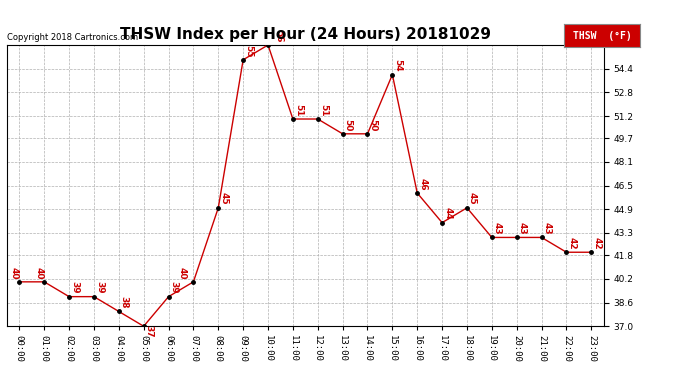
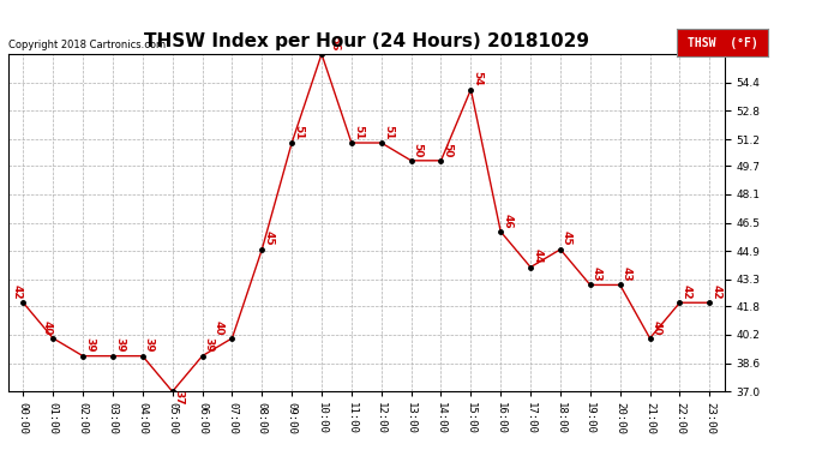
00:00: 40 -> 42
04:00: 38 -> 39
09:00: 55 -> 51
21:00: 43 -> 40
